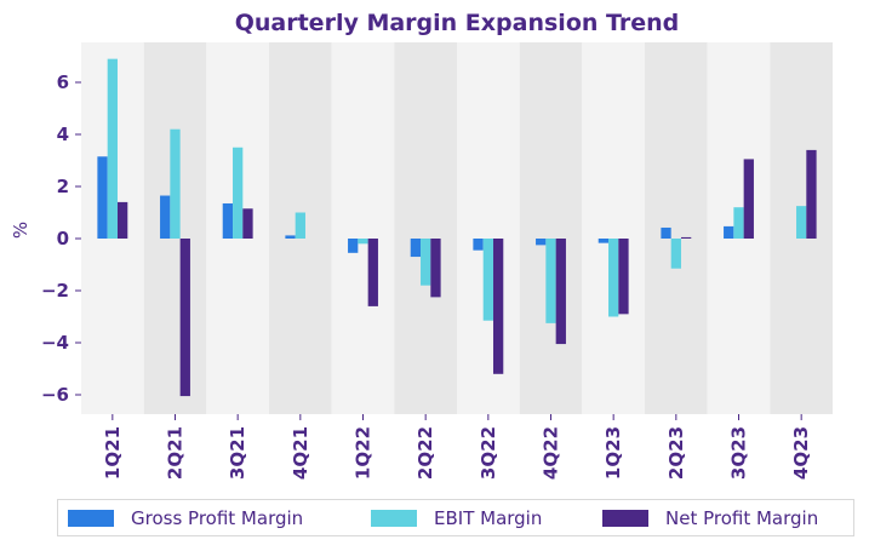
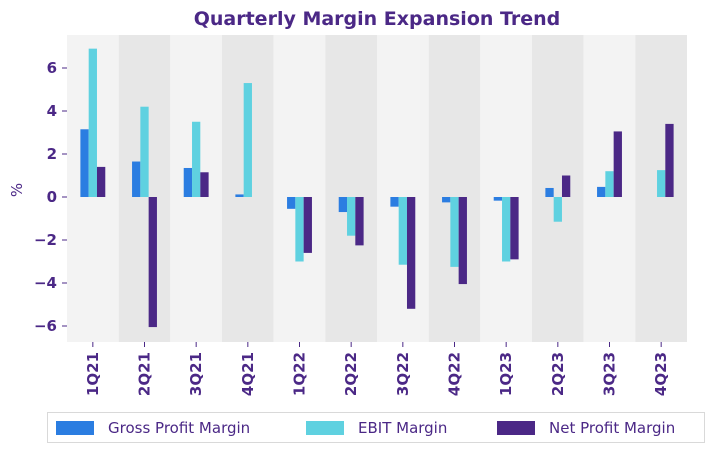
EBIT Margin/4Q21: 1.0 -> 5.3
EBIT Margin/1Q22: -0.2 -> -3.0
Net Profit Margin/2Q23: 0.1 -> 1.0
